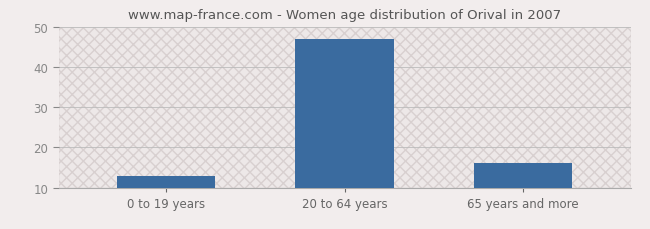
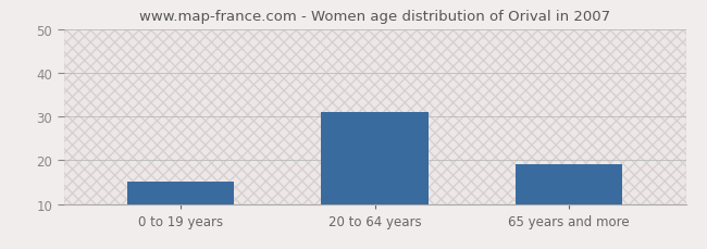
0 to 19 years: 13 -> 15
20 to 64 years: 47 -> 31
65 years and more: 16 -> 19
